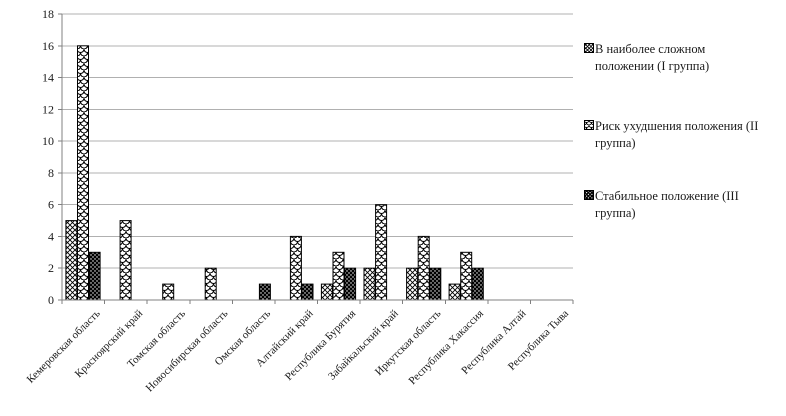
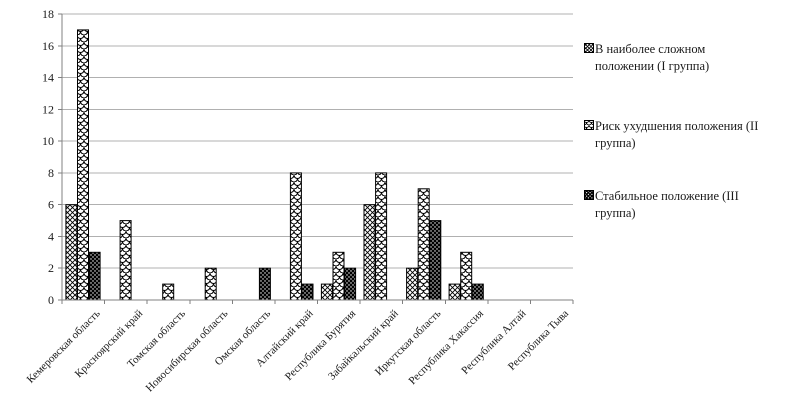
В наиболее сложном положении (I группа)/Кемеровская область: 5 -> 6
Риск ухудшения положения (II группа)/Кемеровская область: 16 -> 17
Стабильное положение (III группа)/Омская область: 1 -> 2
Риск ухудшения положения (II группа)/Алтайский край: 4 -> 8
В наиболее сложном положении (I группа)/Забайкальский край: 2 -> 6
Риск ухудшения положения (II группа)/Забайкальский край: 6 -> 8
Риск ухудшения положения (II группа)/Иркутская область: 4 -> 7
Стабильное положение (III группа)/Иркутская область: 2 -> 5
Стабильное положение (III группа)/Республика Хакассия: 2 -> 1
